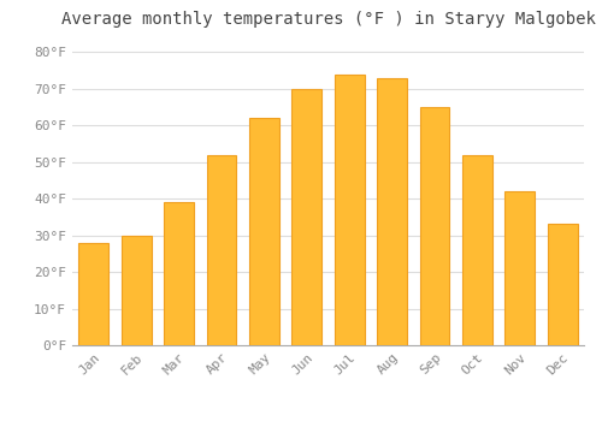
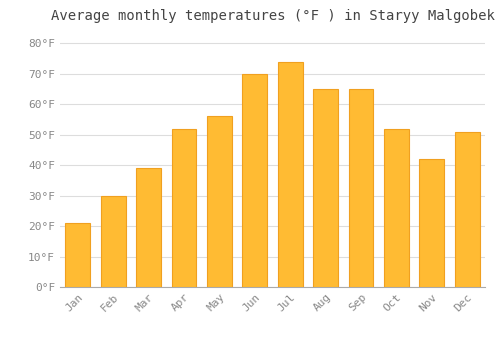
Jan: 28°F -> 21°F
May: 62°F -> 56°F
Aug: 73°F -> 65°F
Dec: 33°F -> 51°F
